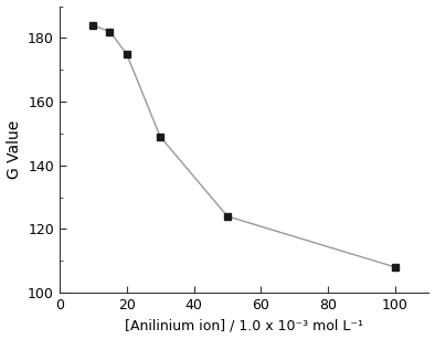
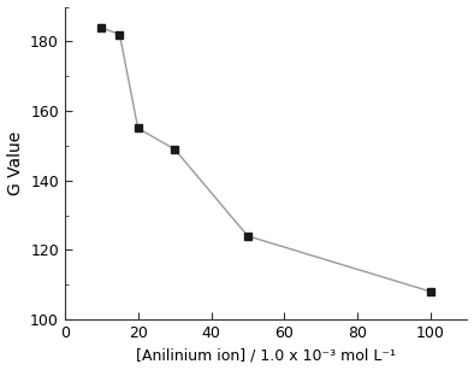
20: 175 -> 155
